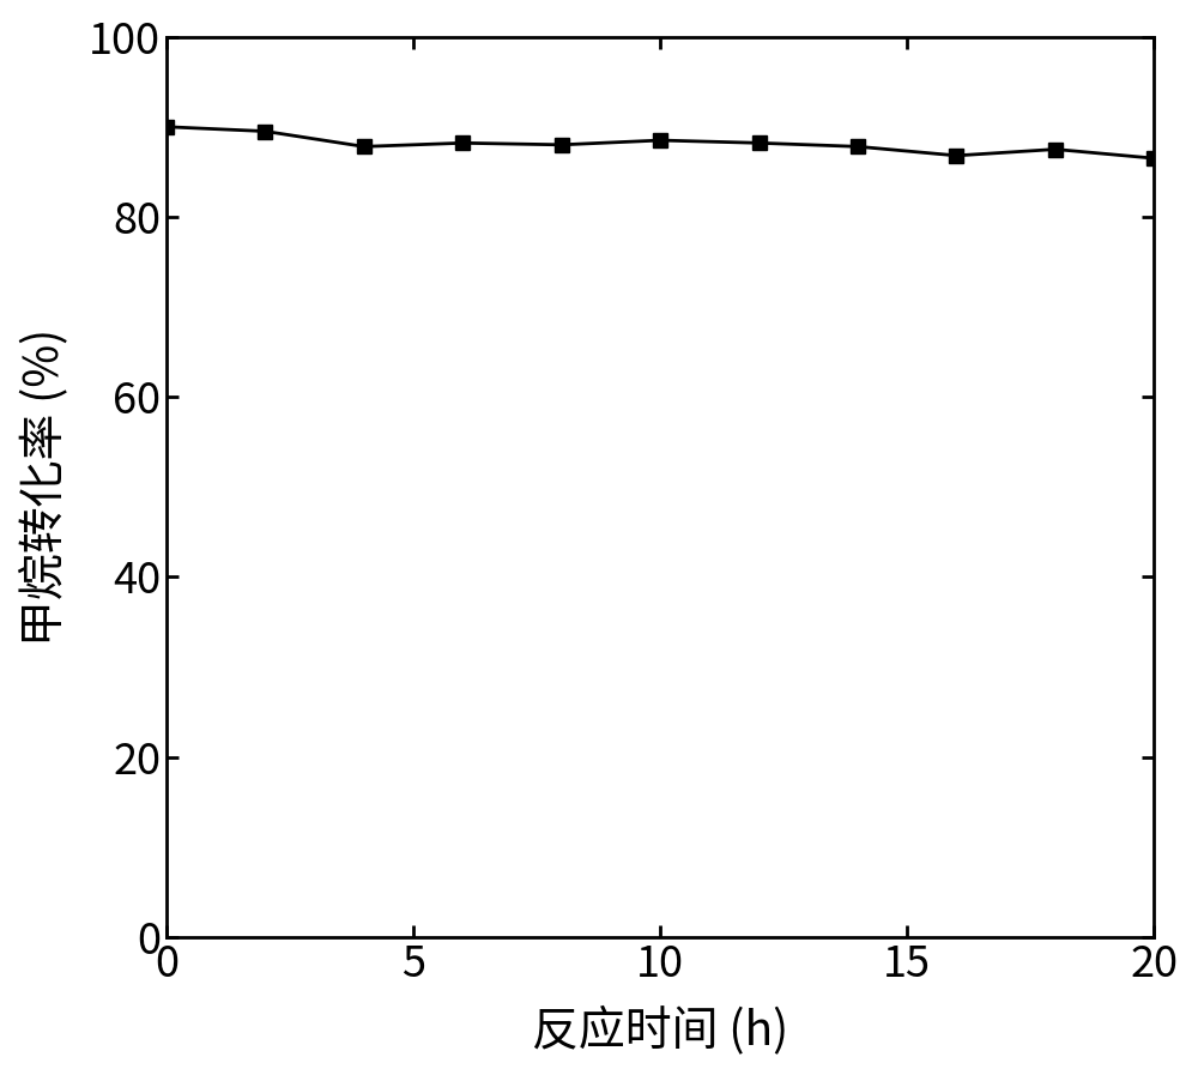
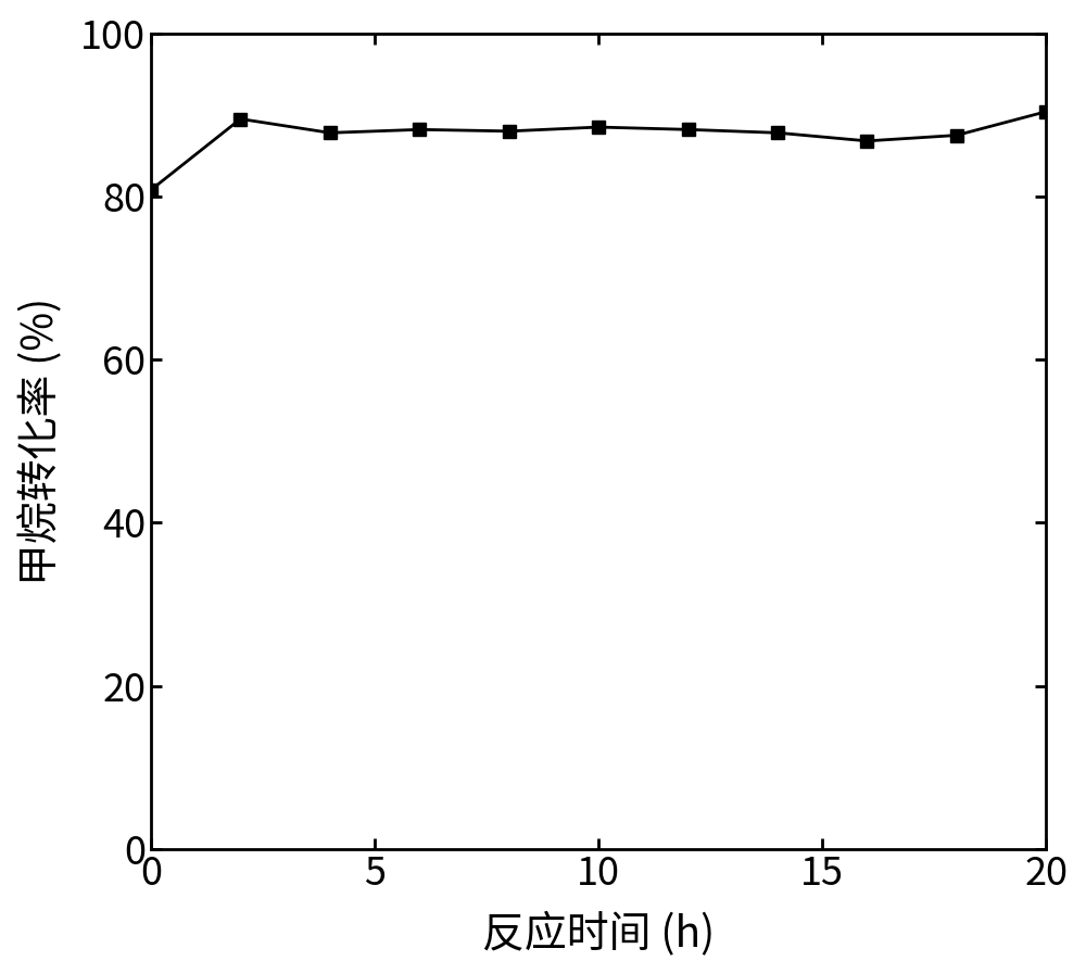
0: 90.0 -> 80.8
20: 86.5 -> 90.4
